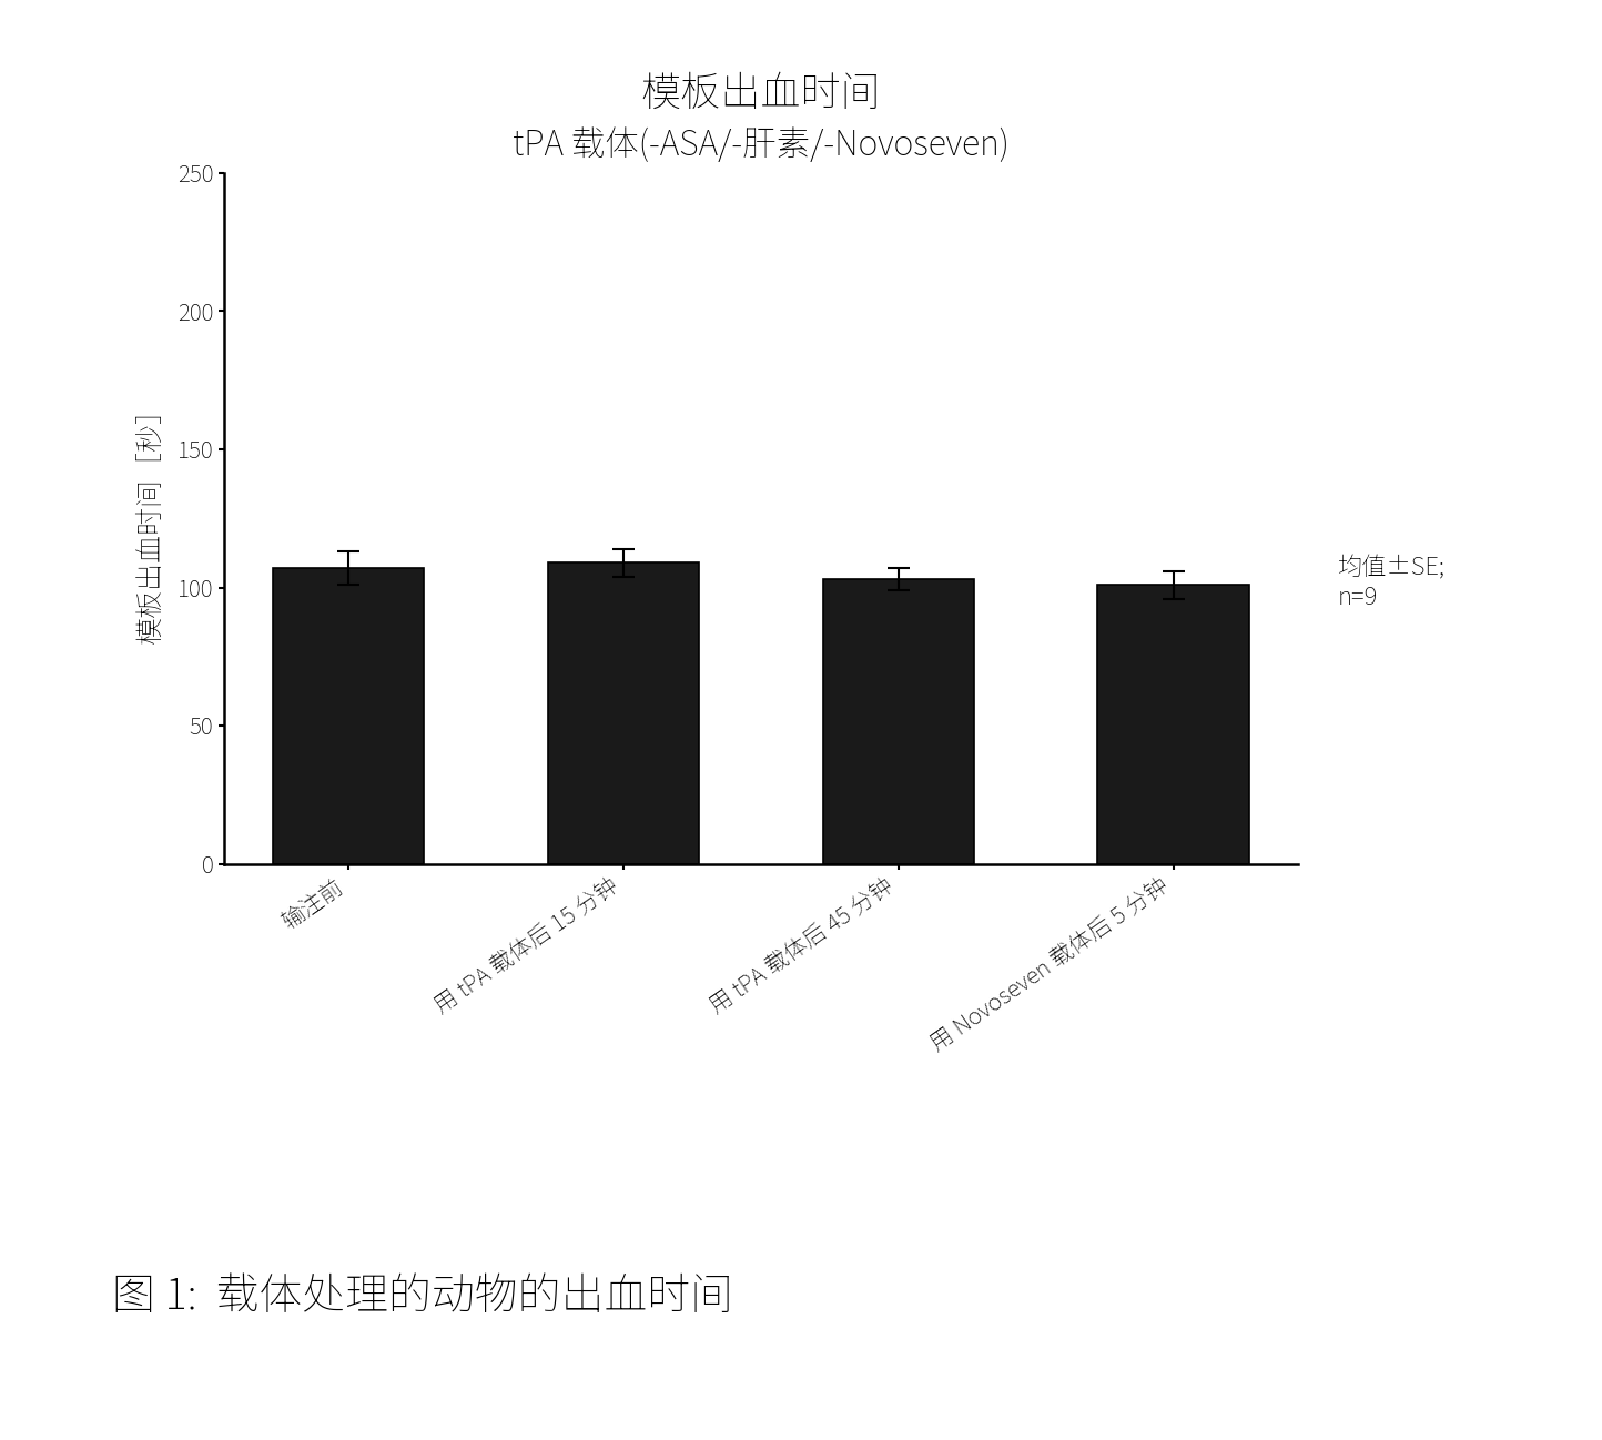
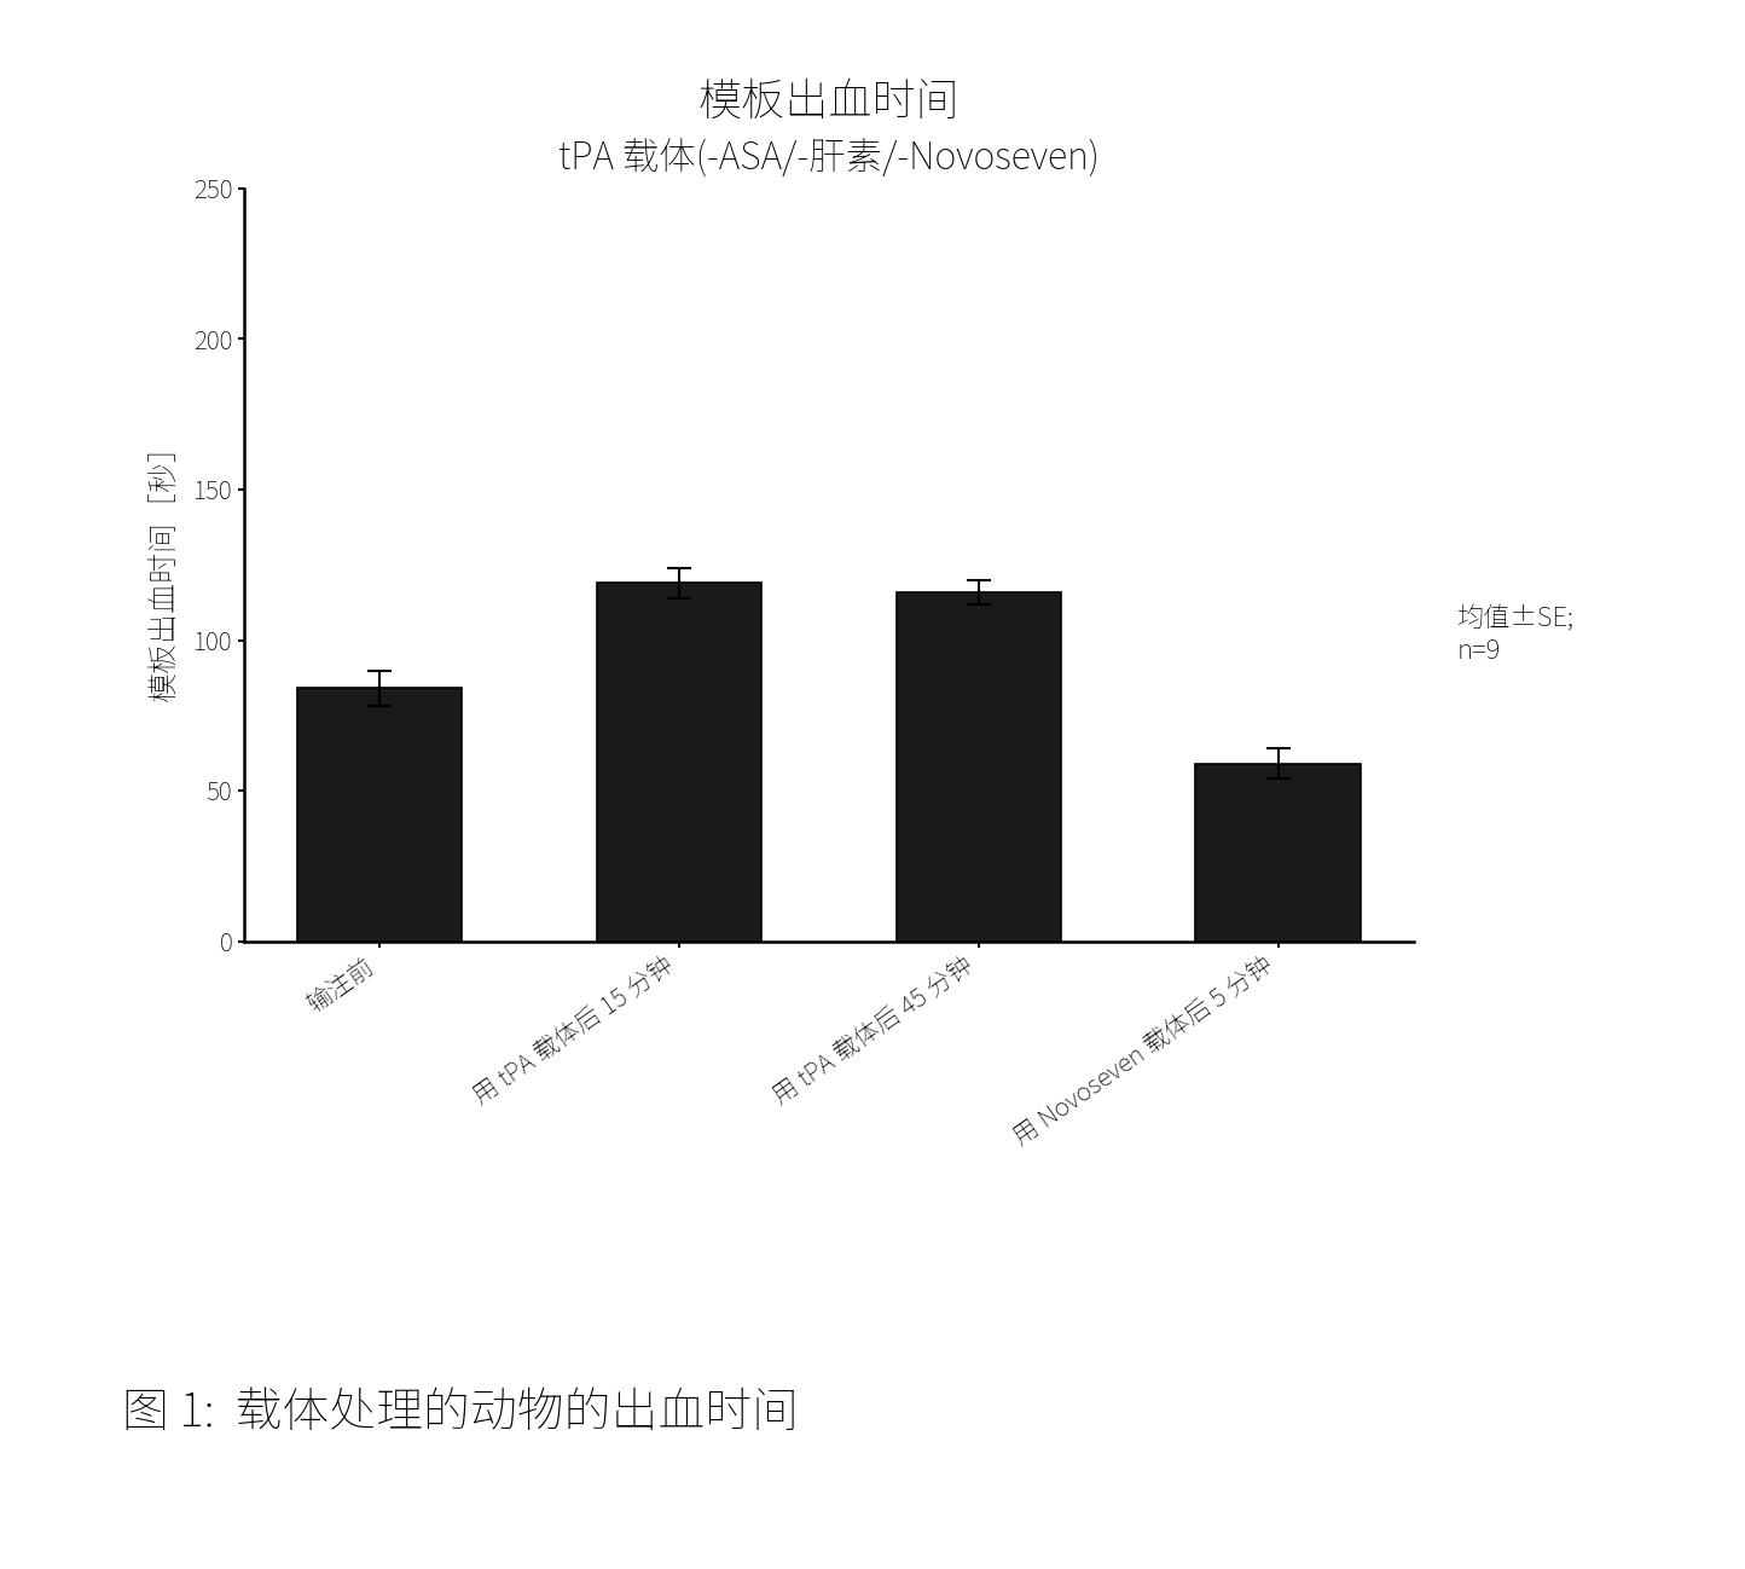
输注前: 107 -> 84
用 tPA 载体后 15 分钟: 109 -> 119
用 tPA 载体后 45 分钟: 103 -> 116
用 Novoseven 载体后 5 分钟: 101 -> 59
